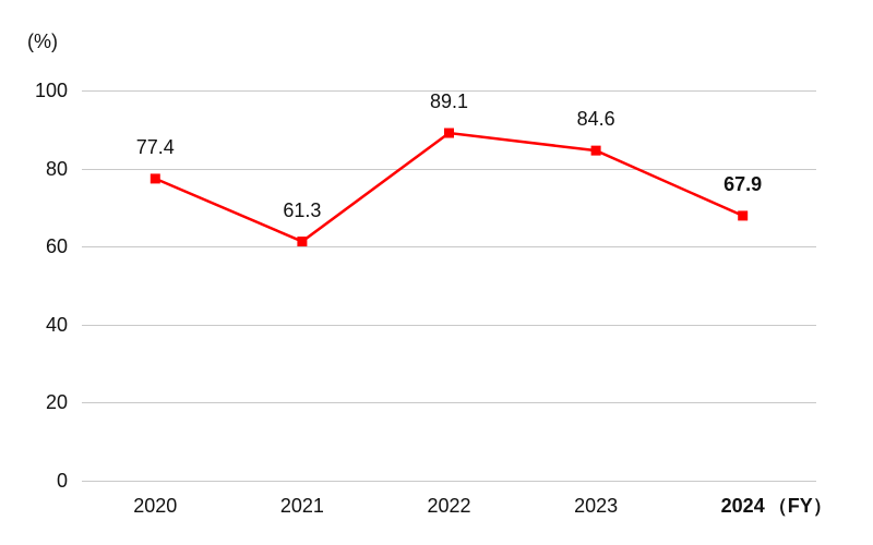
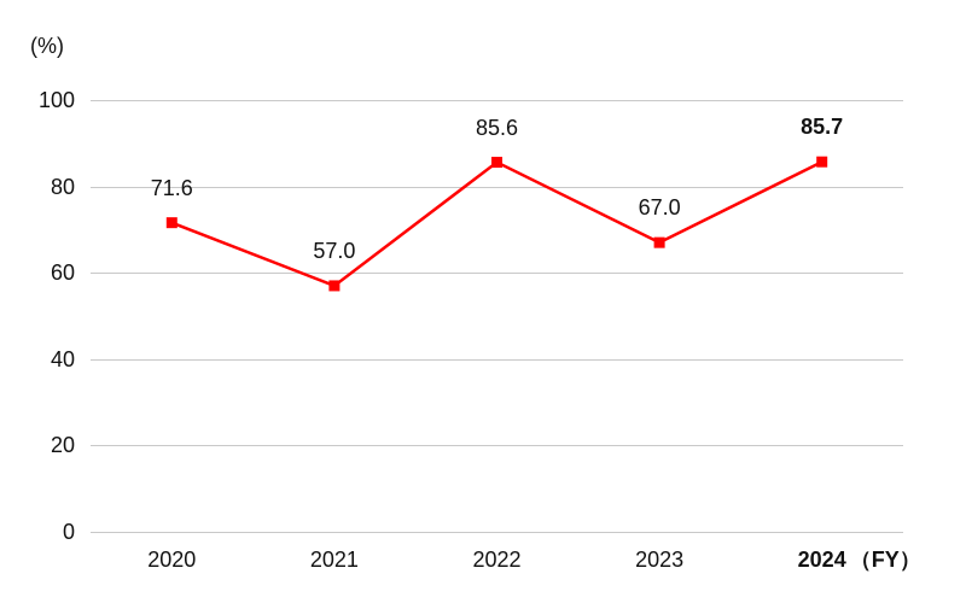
2020: 77.4 -> 71.6
2021: 61.3 -> 57.0
2022: 89.1 -> 85.6
2023: 84.6 -> 67.0
2024: 67.9 -> 85.7
